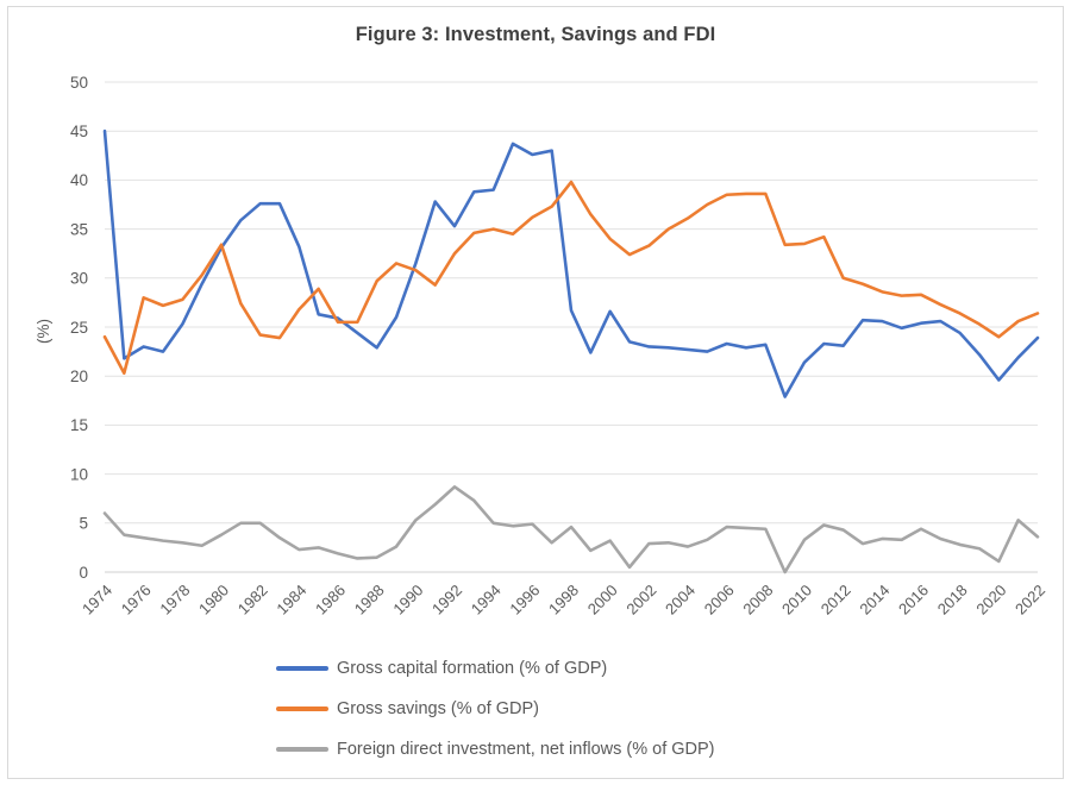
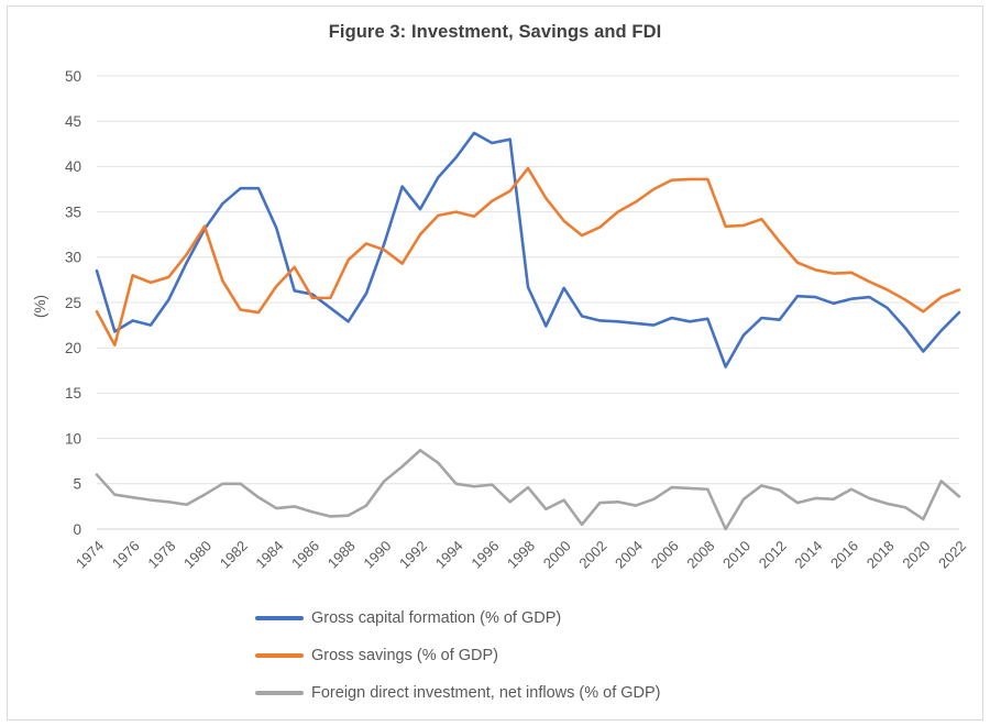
Gross capital formation (% of GDP)/1974: 45 -> 28
Gross capital formation (% of GDP)/1994: 39 -> 41
Gross savings (% of GDP)/2012: 30 -> 32
